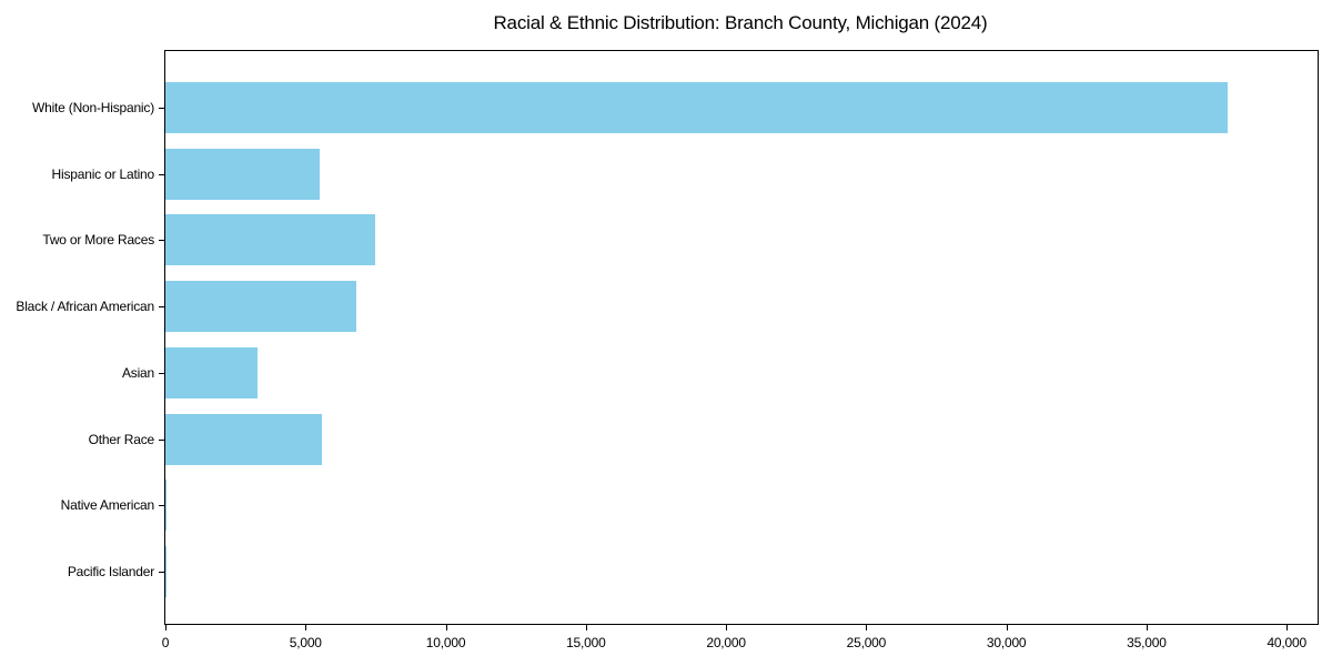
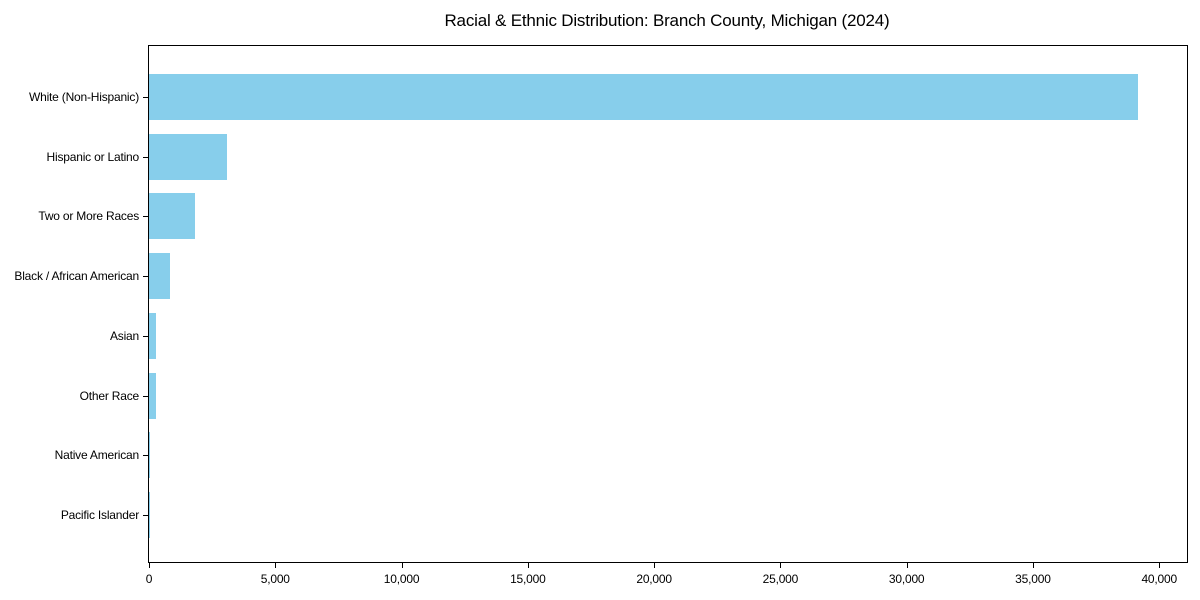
White (Non-Hispanic): 37900 -> 39200
Hispanic or Latino: 5500 -> 3100
Two or More Races: 7500 -> 1800
Black / African American: 6800 -> 800
Asian: 3300 -> 300
Other Race: 5600 -> 300
